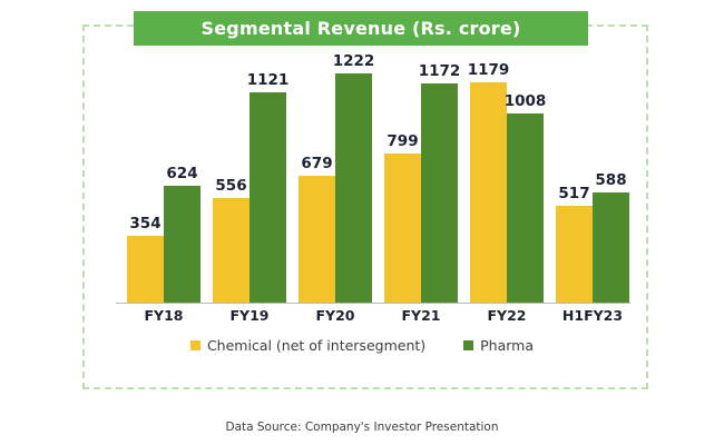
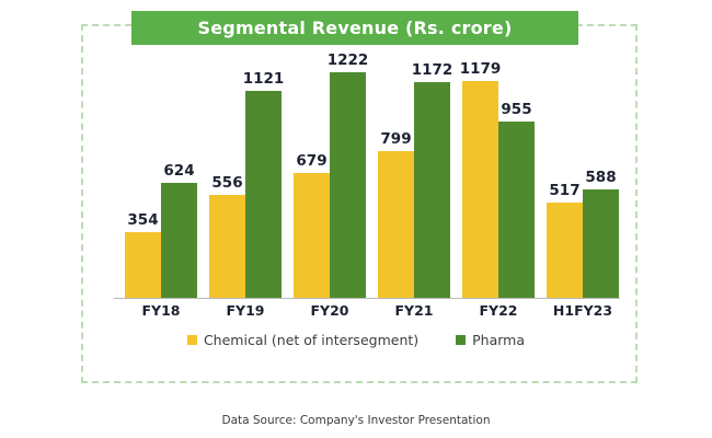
Pharma/FY22: 1008 -> 955
